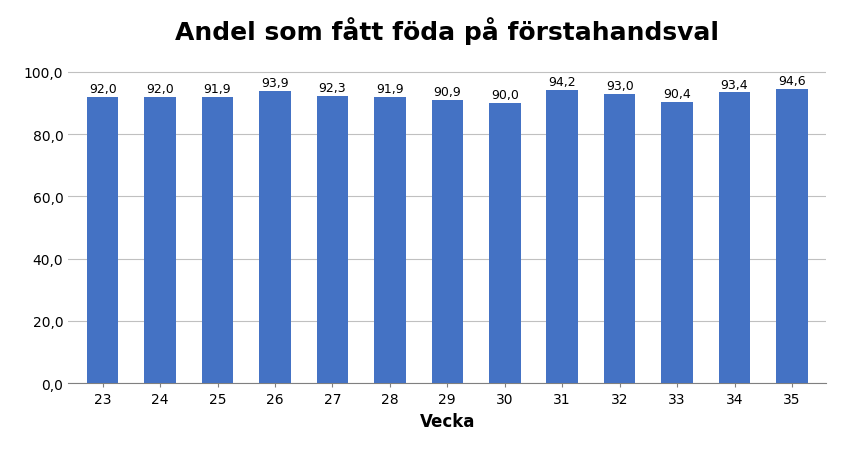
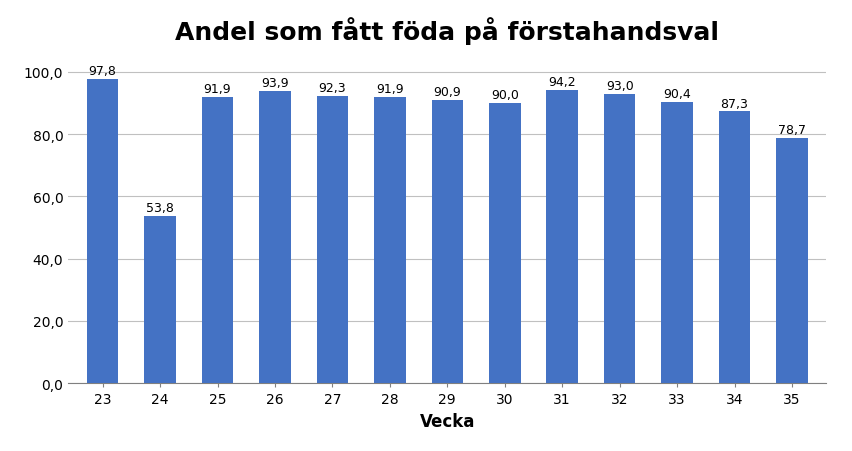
23: 92,0 -> 97,8
24: 92,0 -> 53,8
34: 93,4 -> 87,3
35: 94,6 -> 78,7
